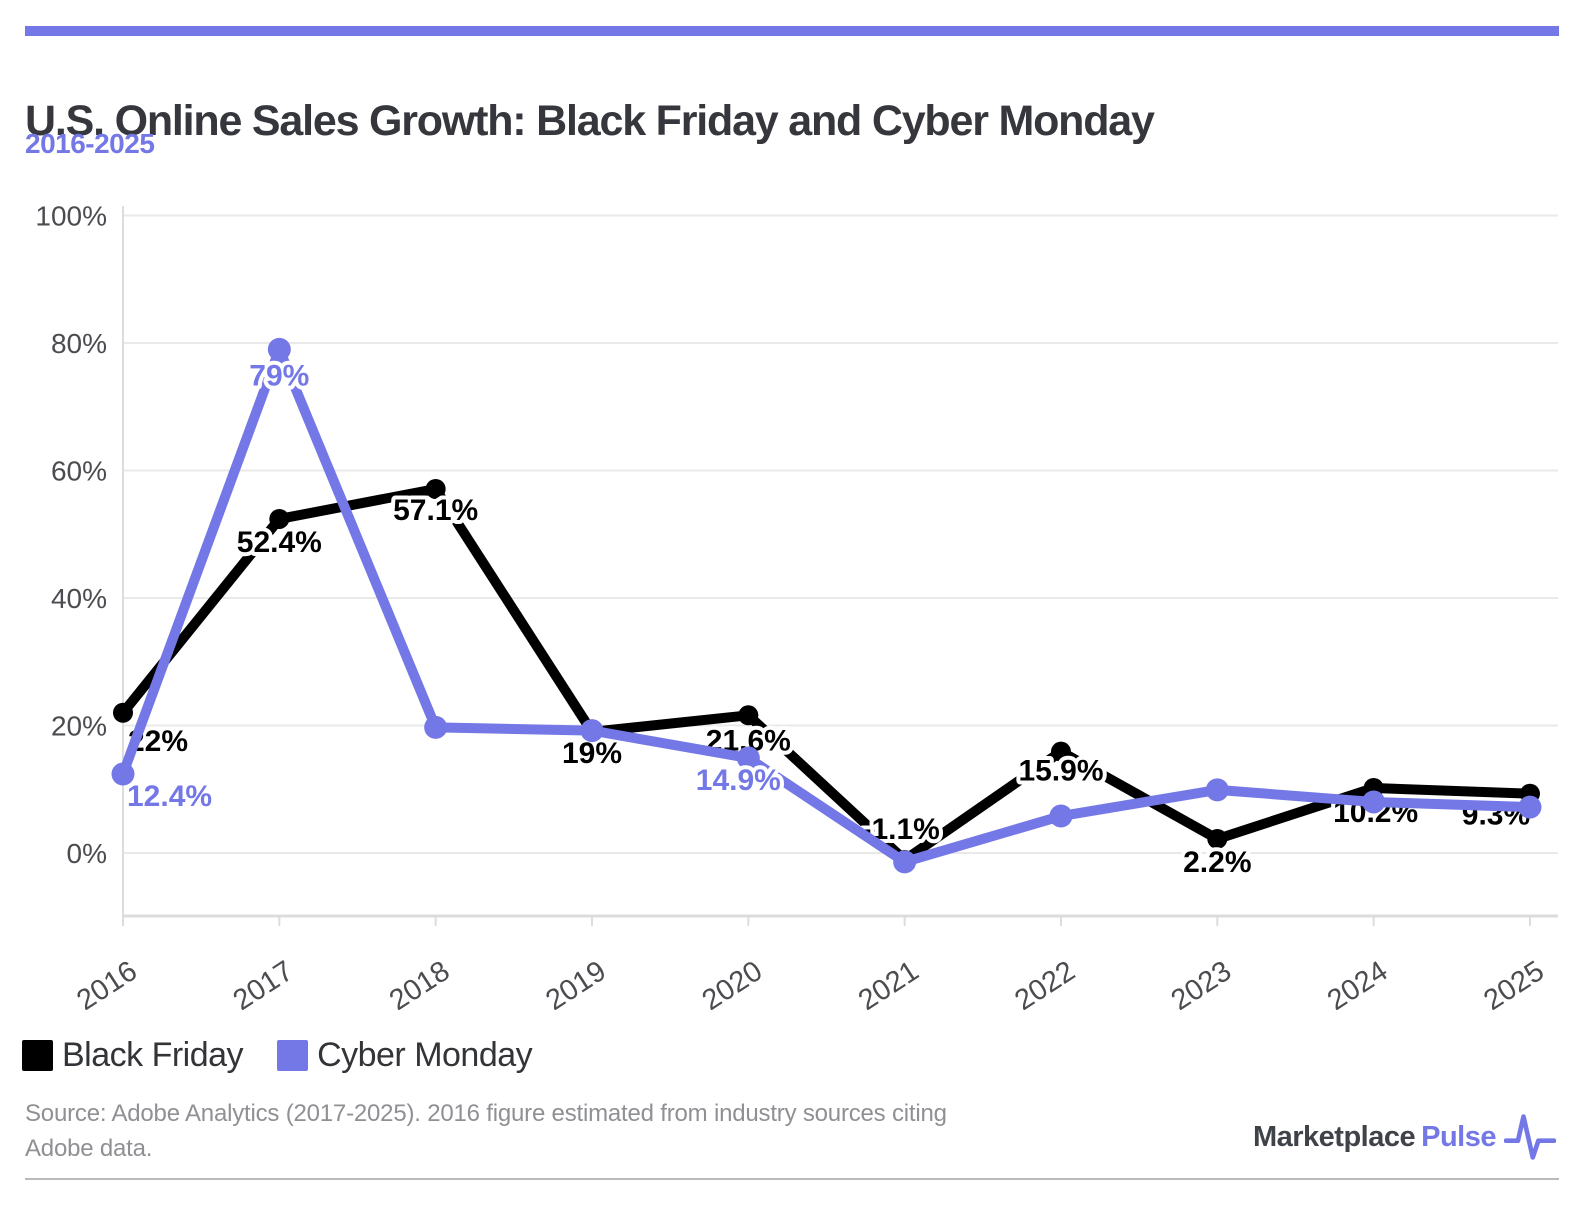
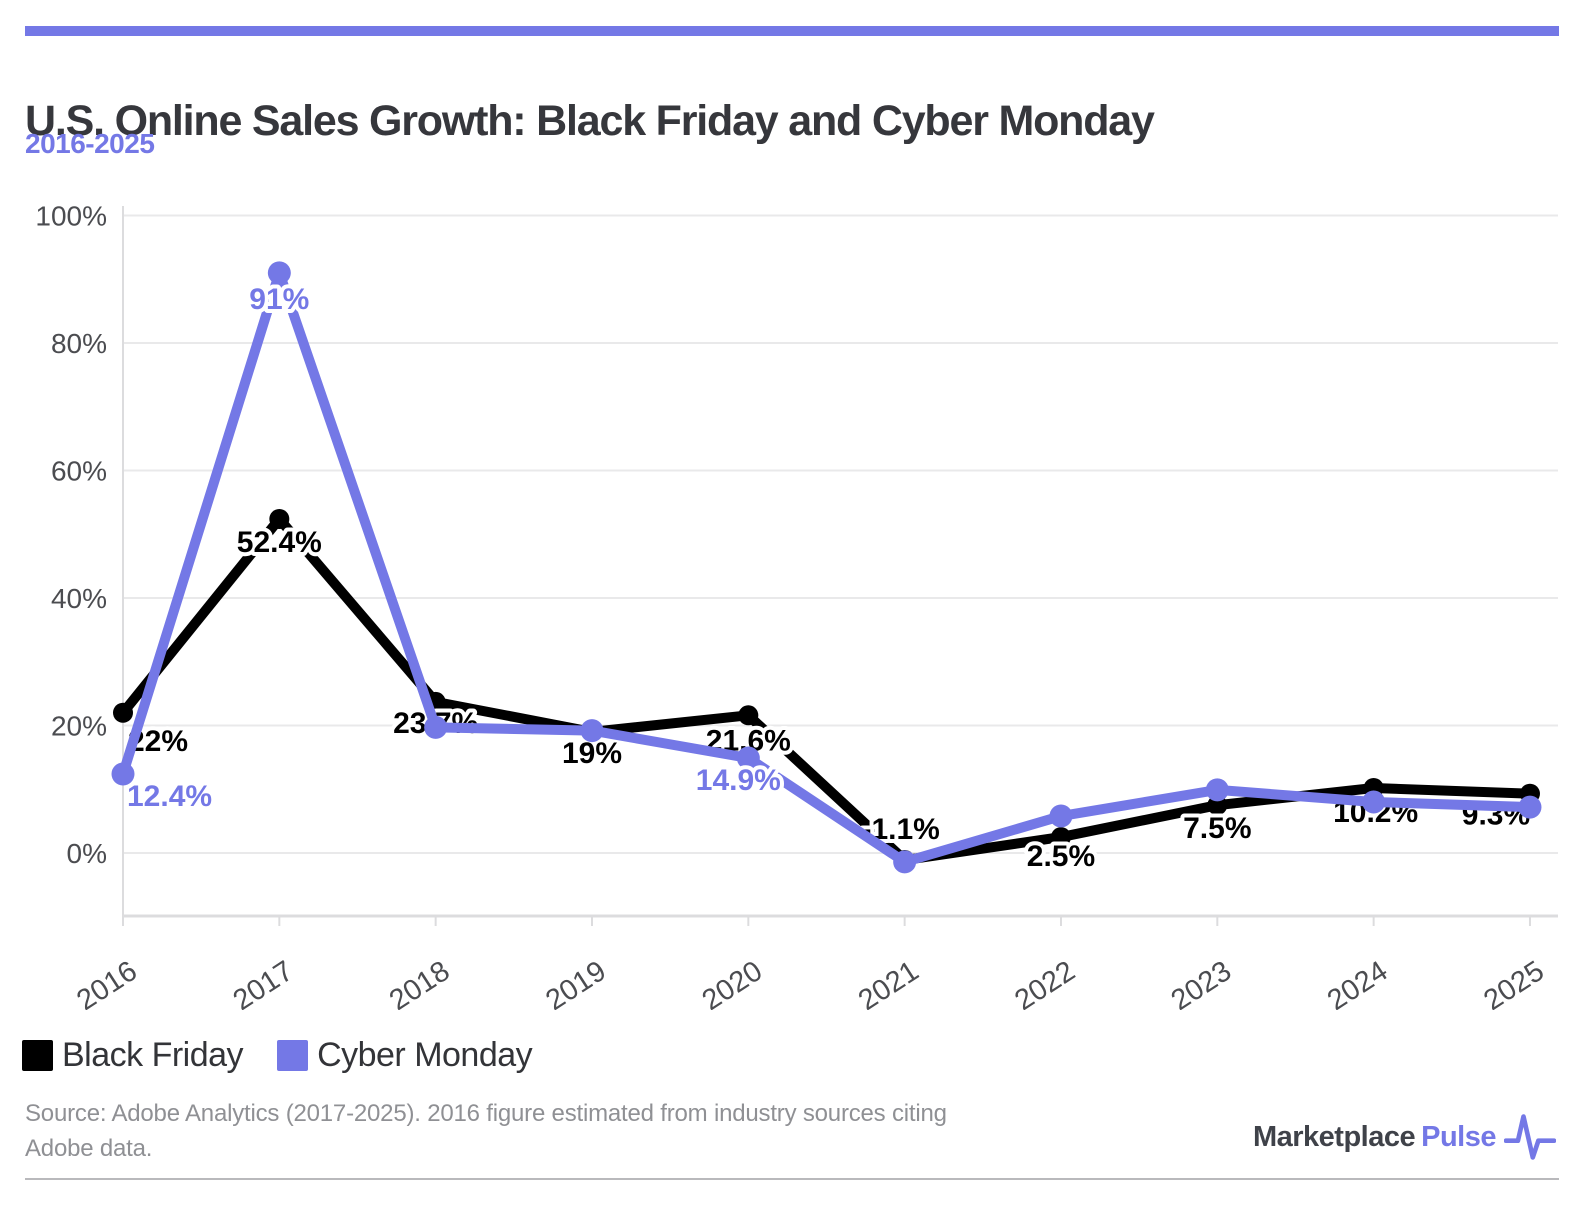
Cyber Monday/2017: 79% -> 91%
Black Friday/2018: 57.1% -> 23.7%
Black Friday/2022: 15.9% -> 2.5%
Black Friday/2023: 2.2% -> 7.5%
